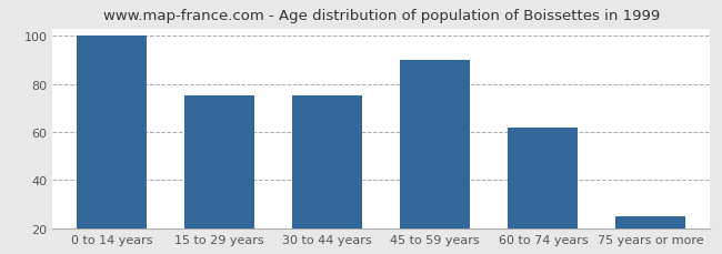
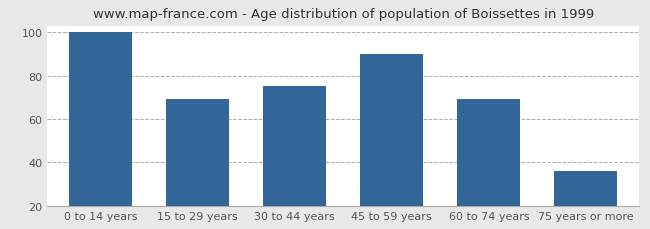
15 to 29 years: 75 -> 69
60 to 74 years: 62 -> 69
75 years or more: 25 -> 36
